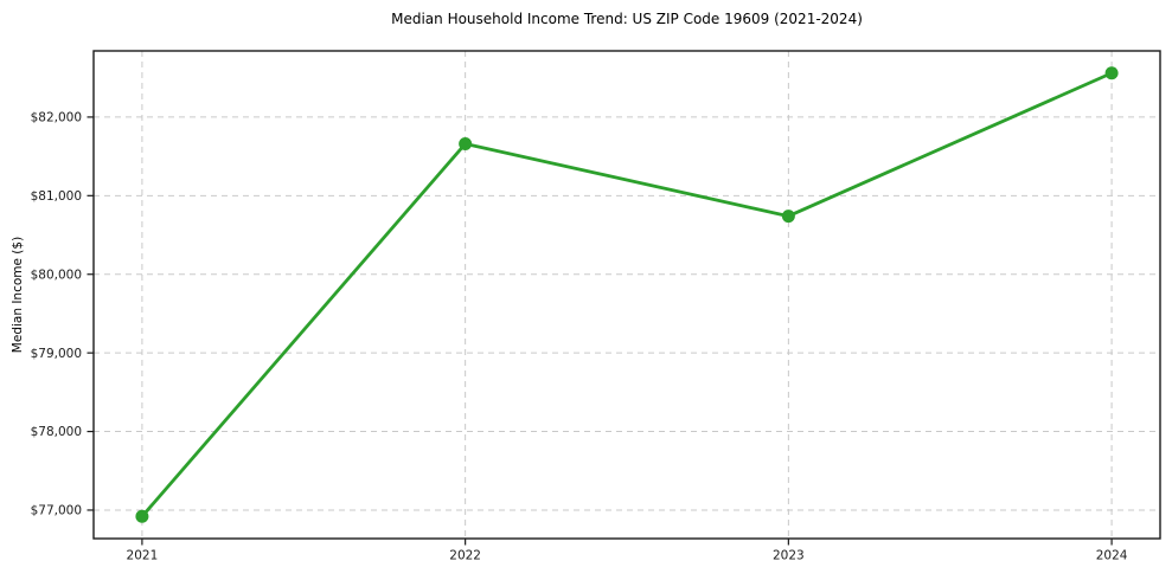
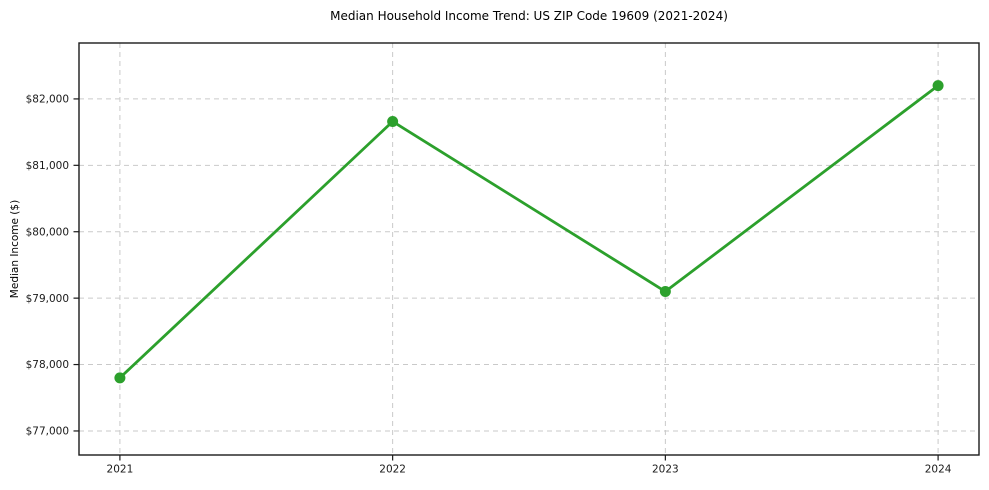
2021: $76900 -> $77800
2023: $80700 -> $79100
2024: $82600 -> $82200
